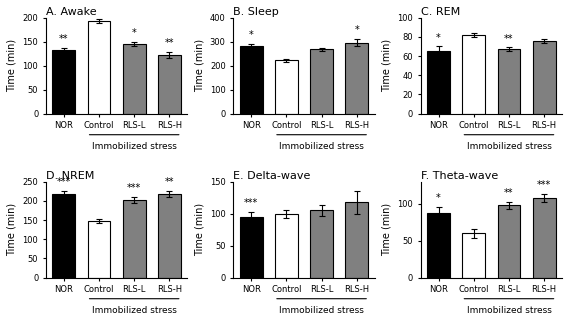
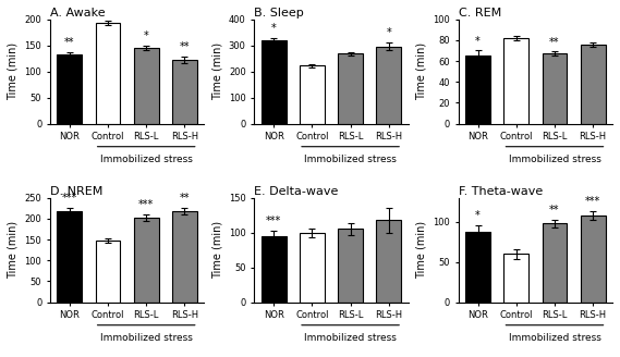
B. Sleep/NOR: 283 -> 320
